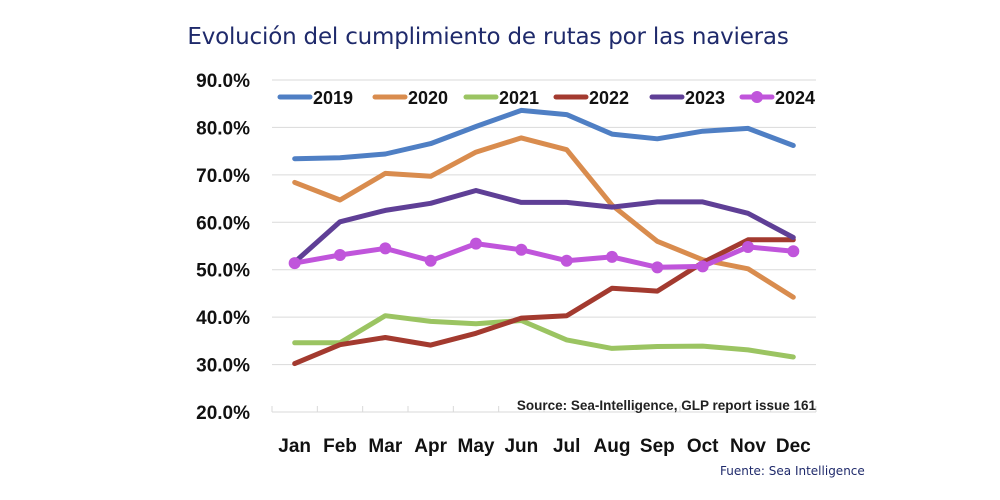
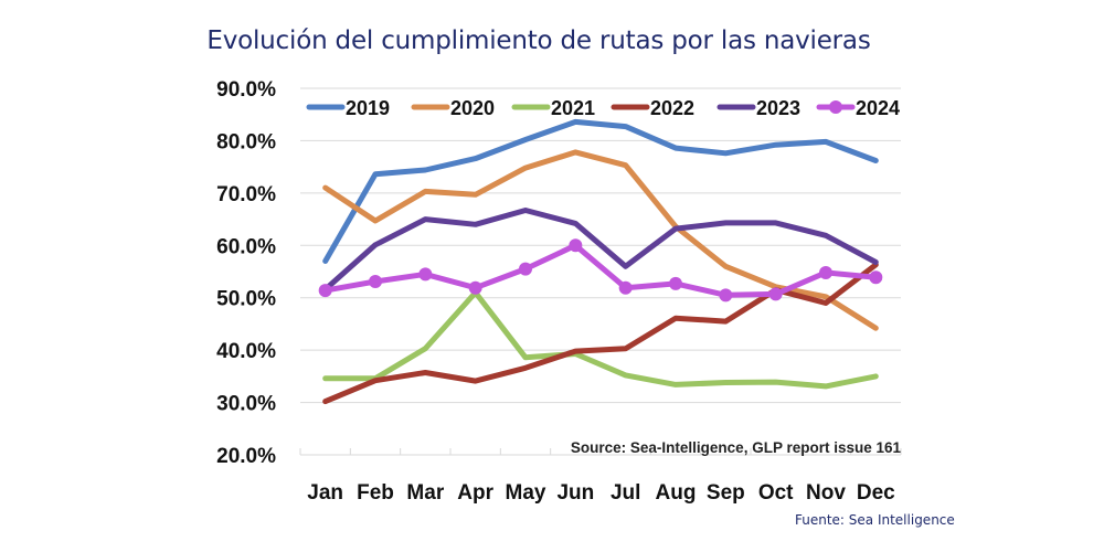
2019/Jan: 73% -> 57%
2020/Jan: 68% -> 71%
2023/Mar: 62% -> 65%
2021/Apr: 39% -> 51%
2024/Jun: 54% -> 60%
2023/Jul: 64% -> 56%
2022/Nov: 56% -> 49%
2021/Dec: 32% -> 35%
